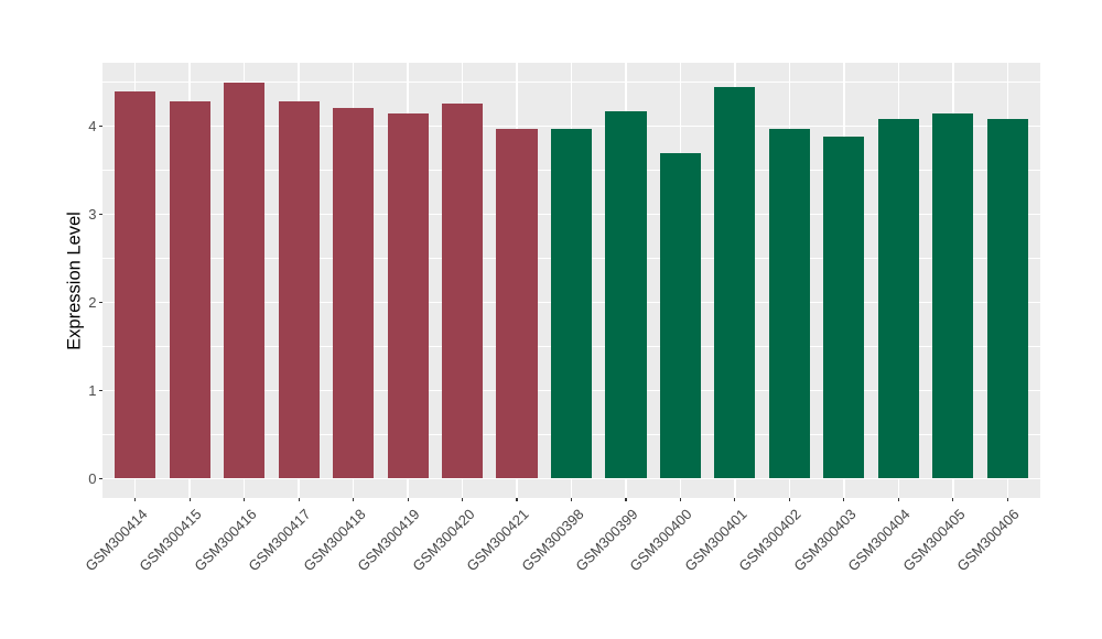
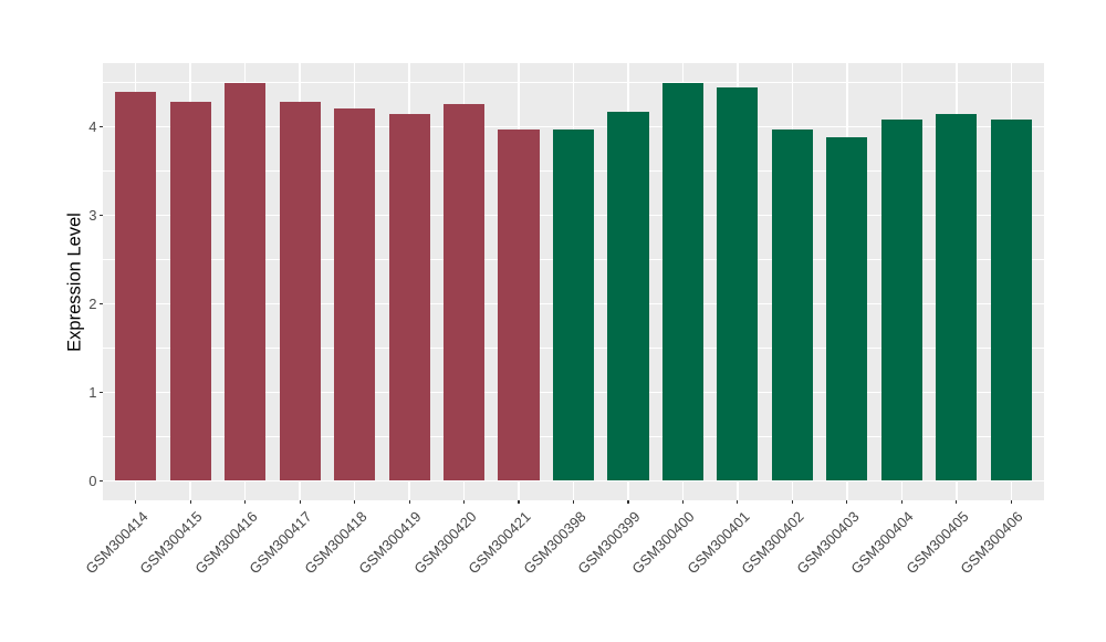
GSM300400: 3.7 -> 4.5
